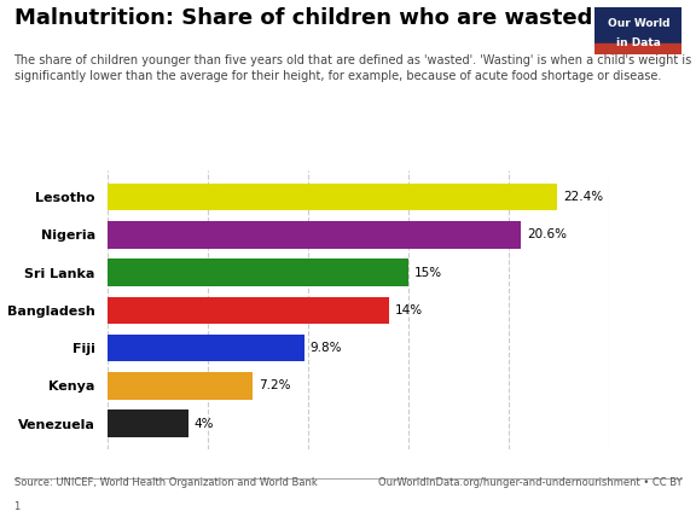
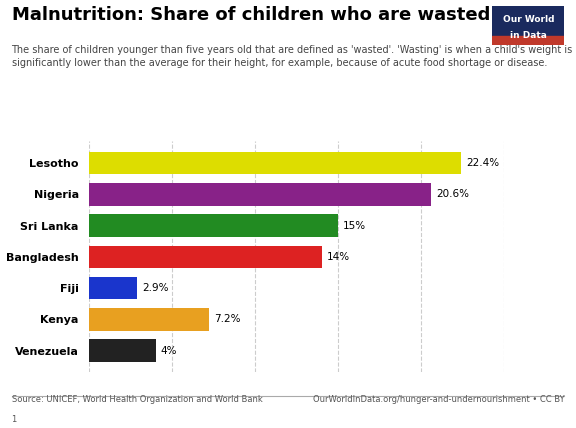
Fiji: 9.8% -> 2.9%
